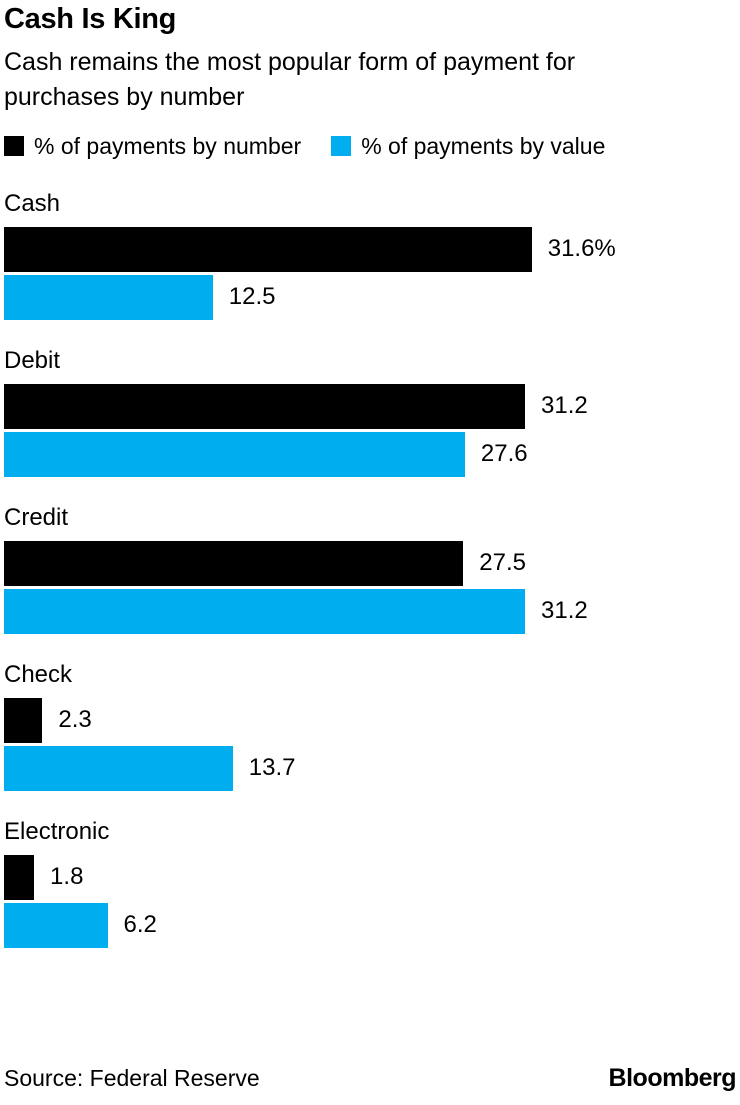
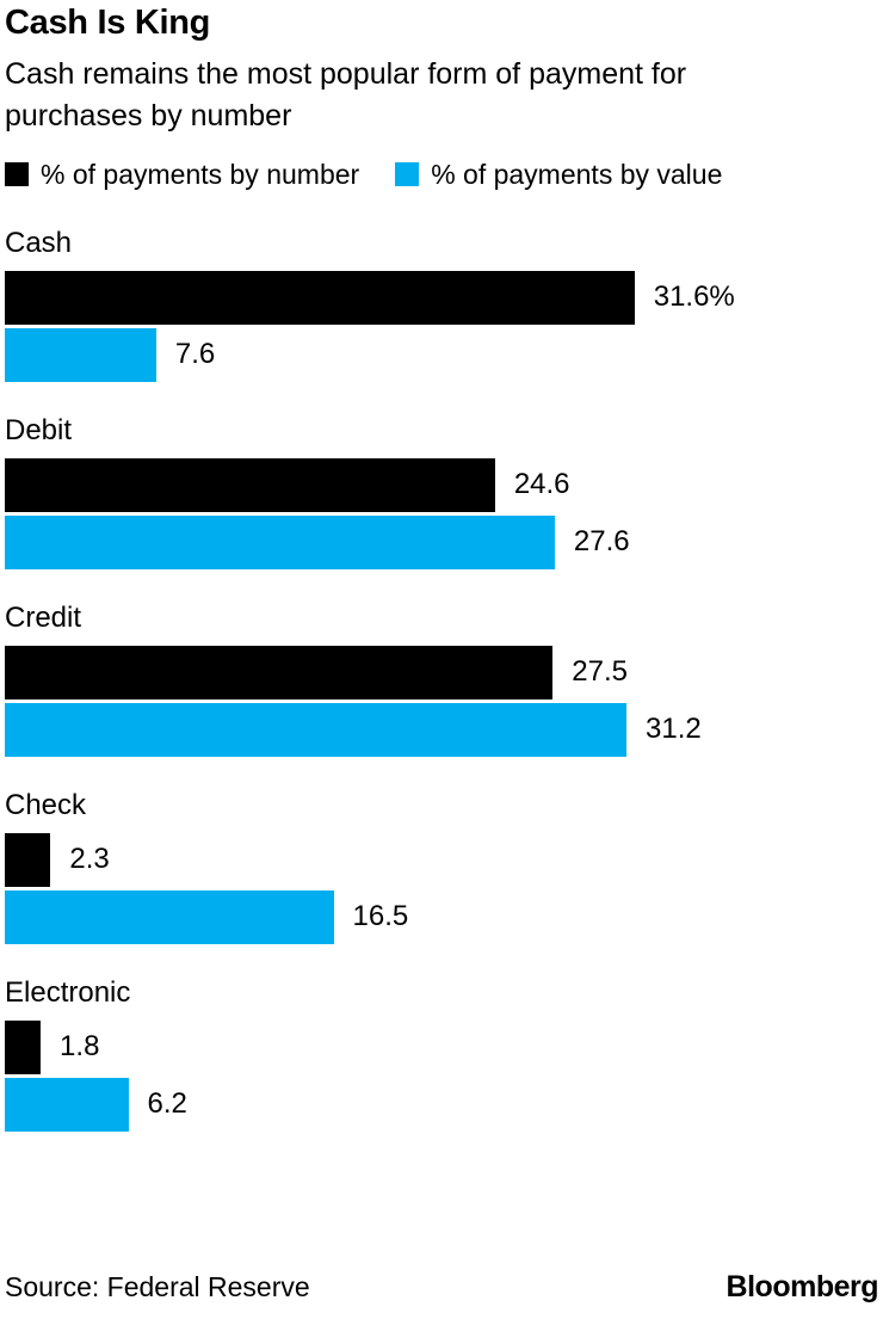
% of payments by value/Cash: 12.5 -> 7.6
% of payments by number/Debit: 31.2 -> 24.6
% of payments by value/Check: 13.7 -> 16.5
